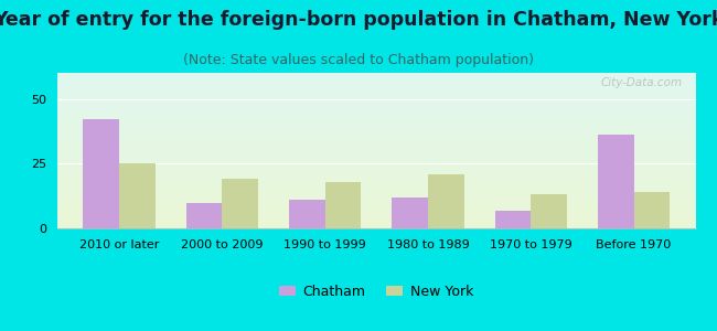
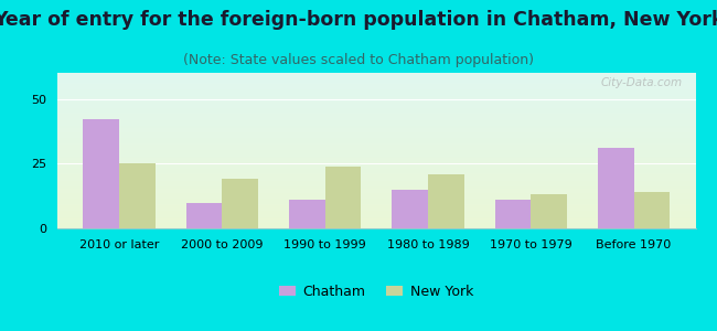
New York/1990 to 1999: 18 -> 24
Chatham/1980 to 1989: 12 -> 15
Chatham/1970 to 1979: 7 -> 11
Chatham/Before 1970: 36 -> 31
